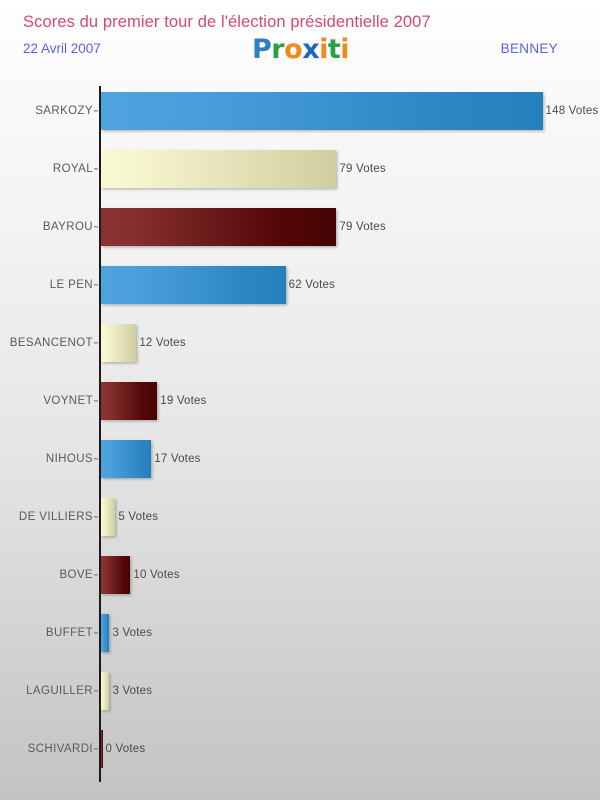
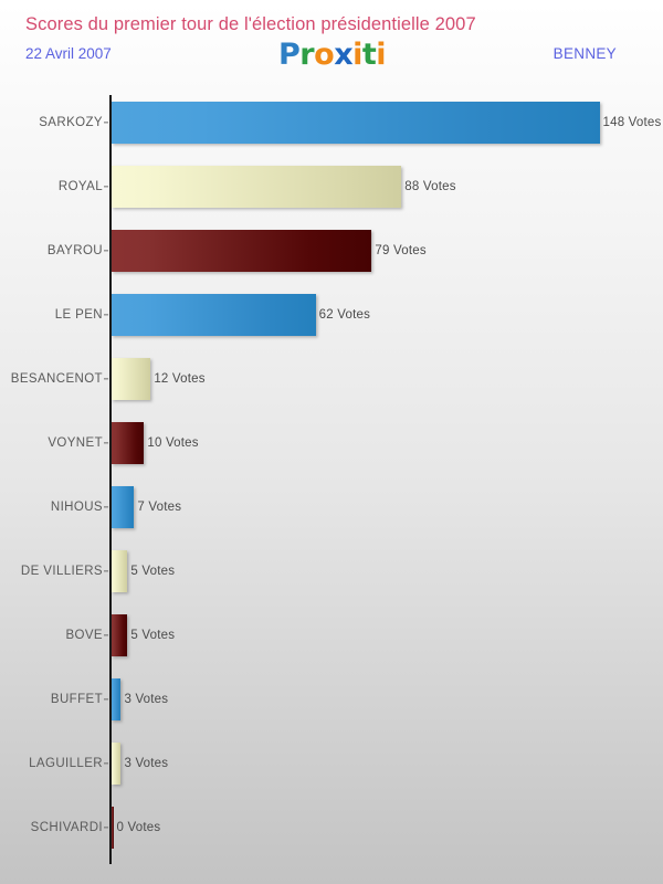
ROYAL: 79 -> 88
VOYNET: 19 -> 10
NIHOUS: 17 -> 7
BOVE: 10 -> 5
